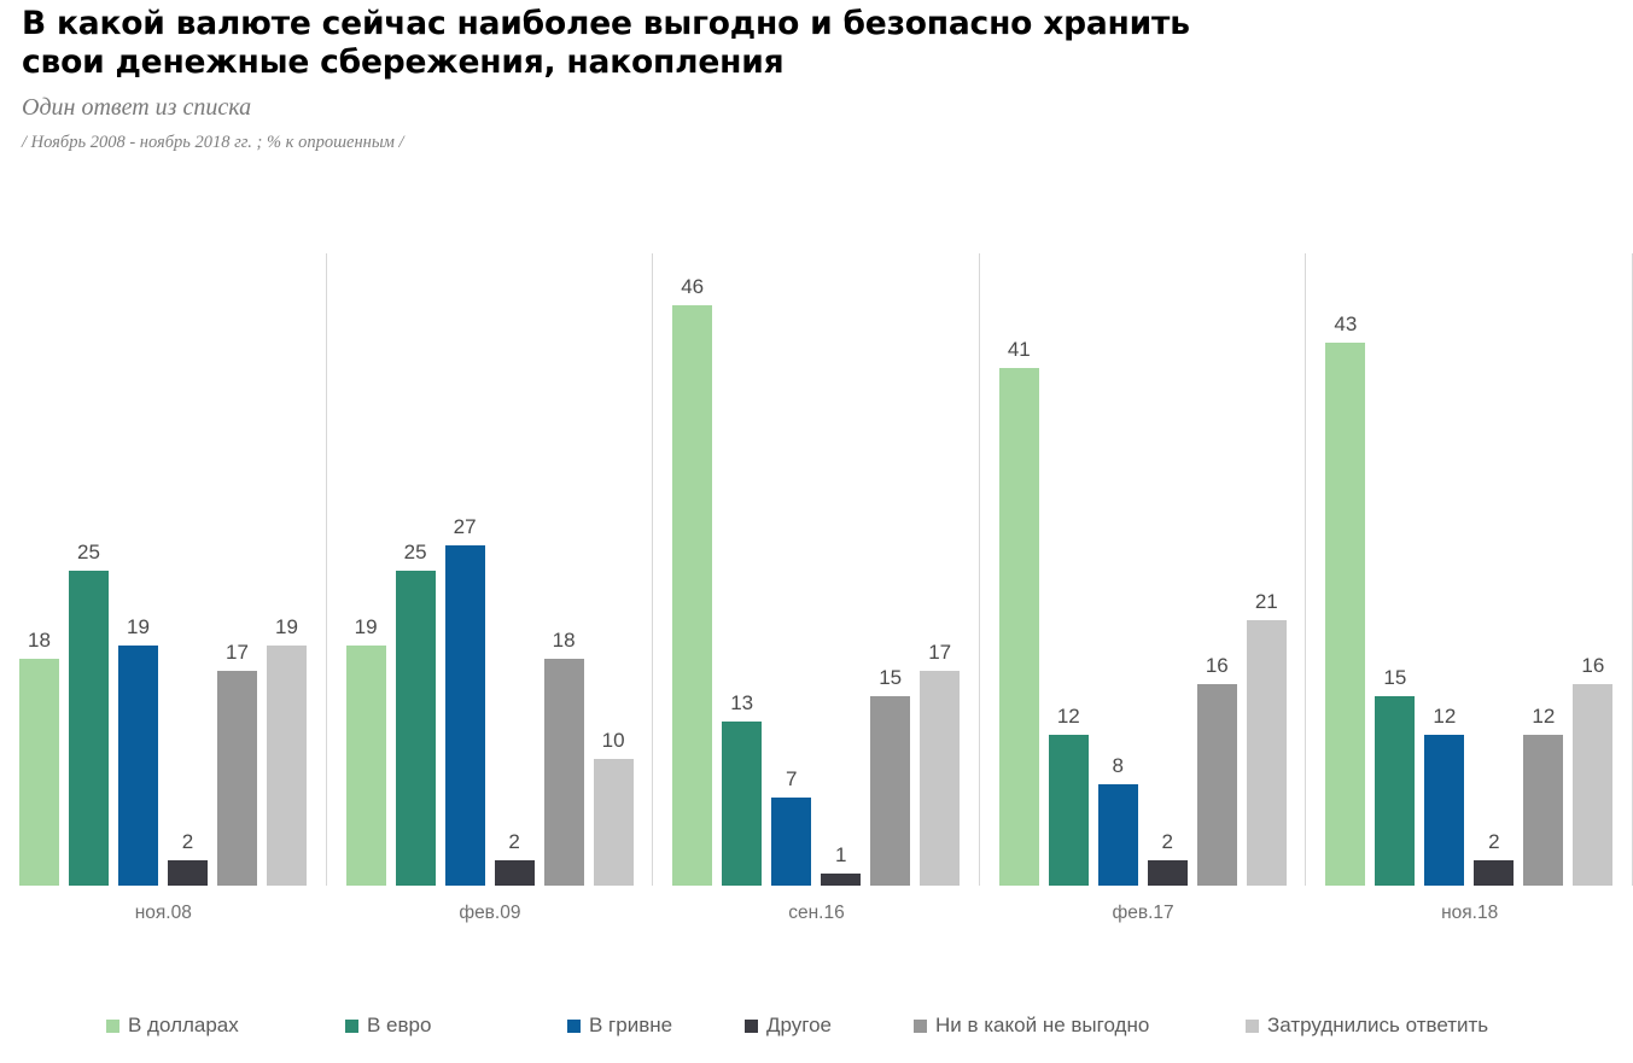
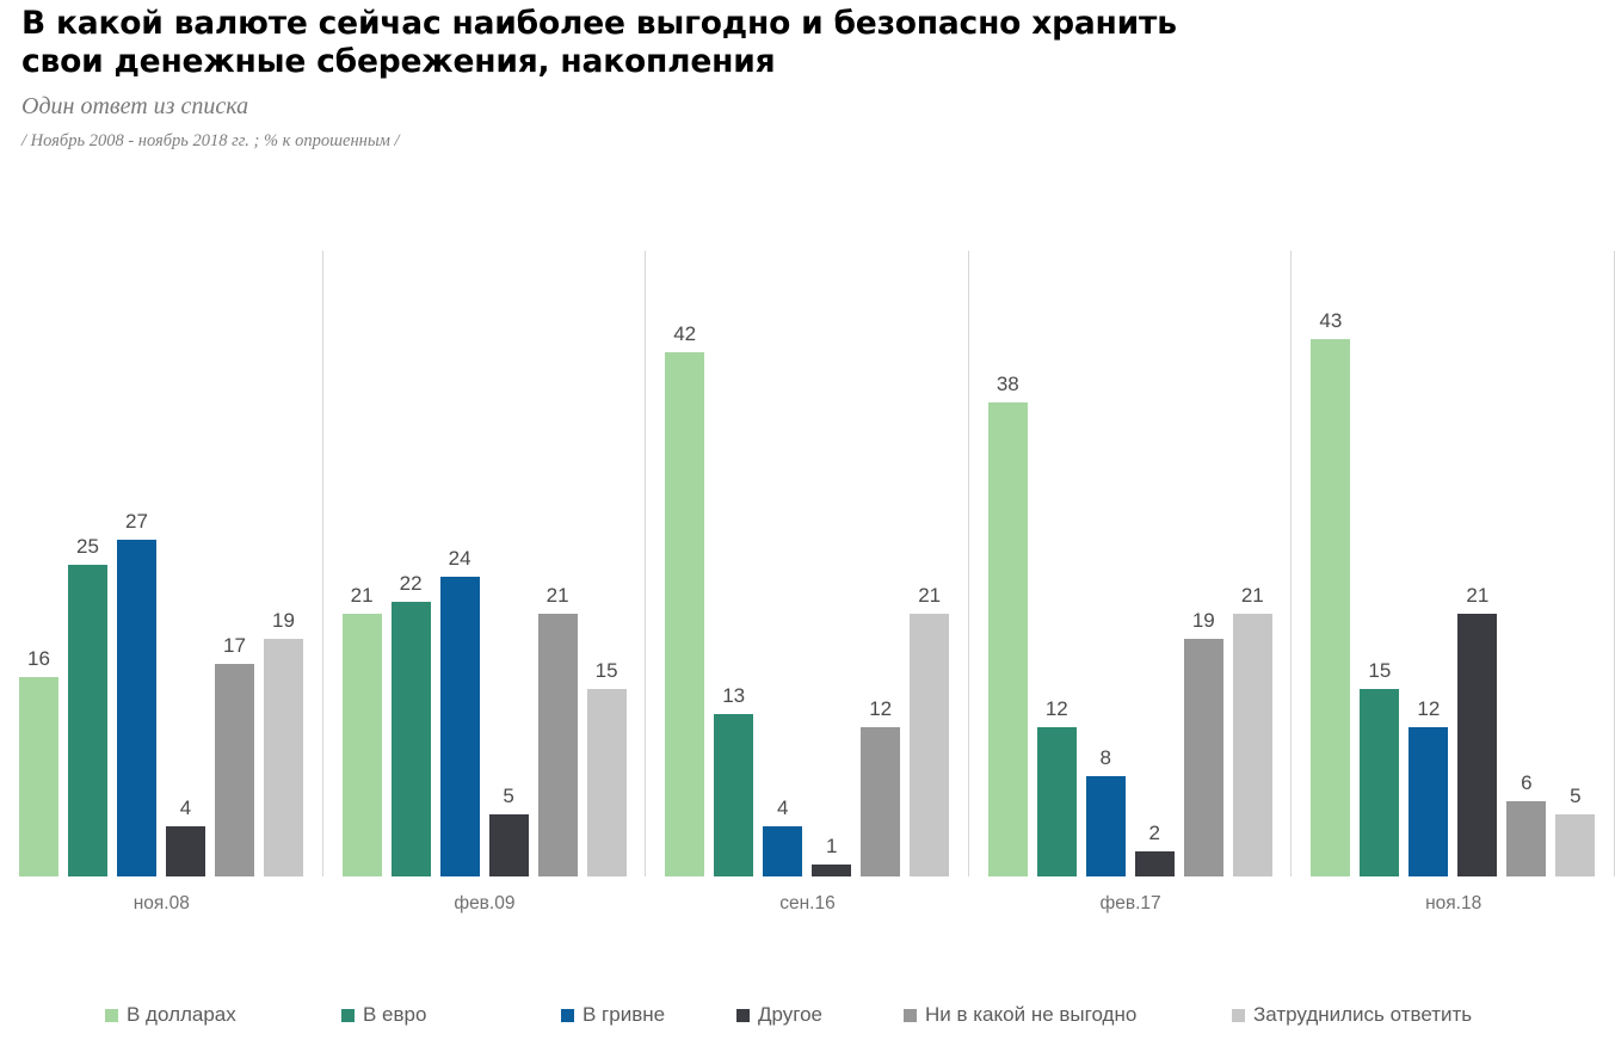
В долларах/ноя.08: 18 -> 16
В гривне/ноя.08: 19 -> 27
Другое/ноя.08: 2 -> 4
В долларах/фев.09: 19 -> 21
В евро/фев.09: 25 -> 22
В гривне/фев.09: 27 -> 24
Другое/фев.09: 2 -> 5
Ни в какой не выгодно/фев.09: 18 -> 21
Затруднились ответить/фев.09: 10 -> 15
В долларах/сен.16: 46 -> 42
В гривне/сен.16: 7 -> 4
Ни в какой не выгодно/сен.16: 15 -> 12
Затруднились ответить/сен.16: 17 -> 21
В долларах/фев.17: 41 -> 38
Ни в какой не выгодно/фев.17: 16 -> 19
Другое/ноя.18: 2 -> 21
Ни в какой не выгодно/ноя.18: 12 -> 6
Затруднились ответить/ноя.18: 16 -> 5
